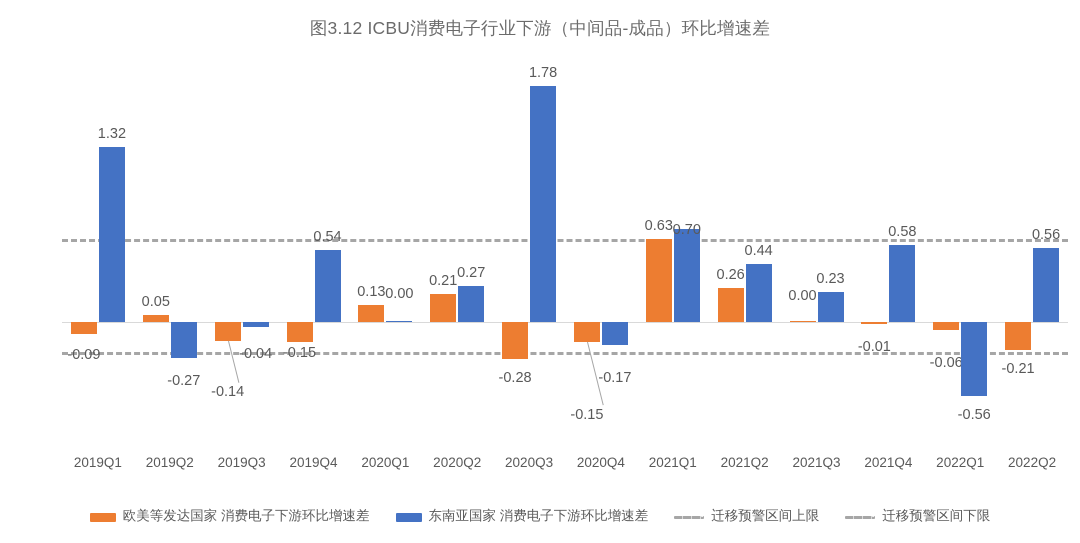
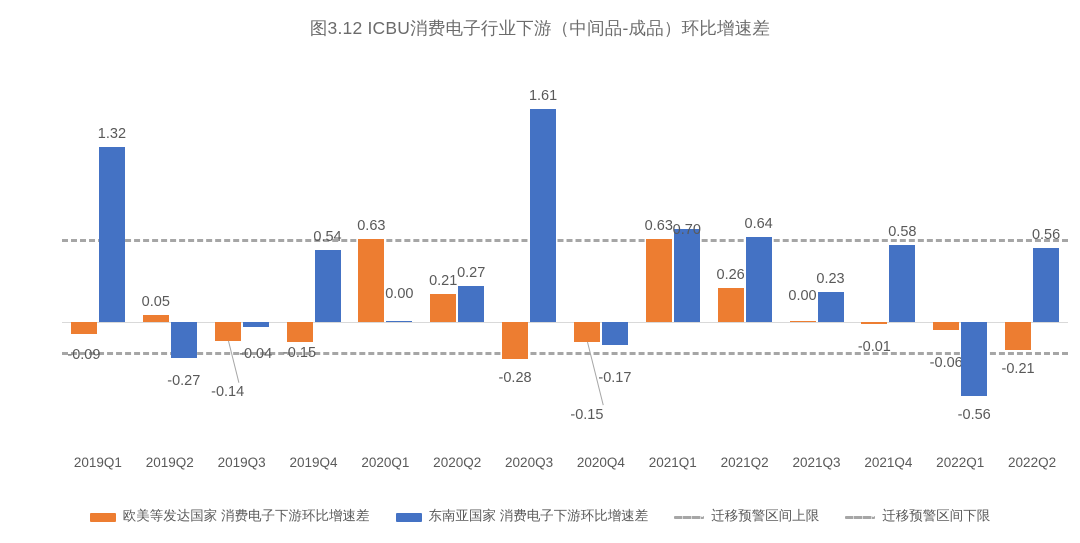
欧美等发达国家 消费电子下游环比增速差/2020Q1: 0.13 -> 0.63
东南亚国家 消费电子下游环比增速差/2020Q3: 1.78 -> 1.61
东南亚国家 消费电子下游环比增速差/2021Q2: 0.44 -> 0.64
